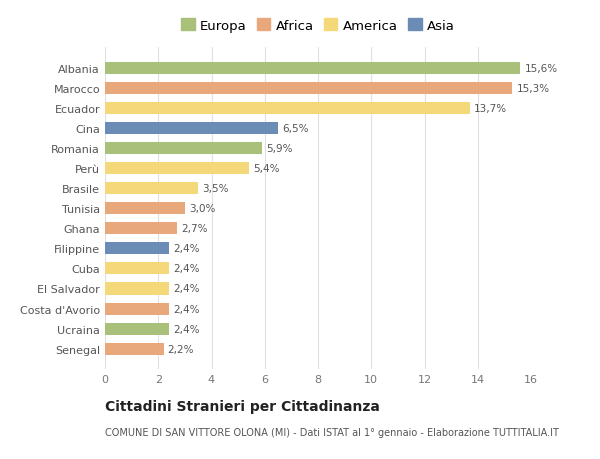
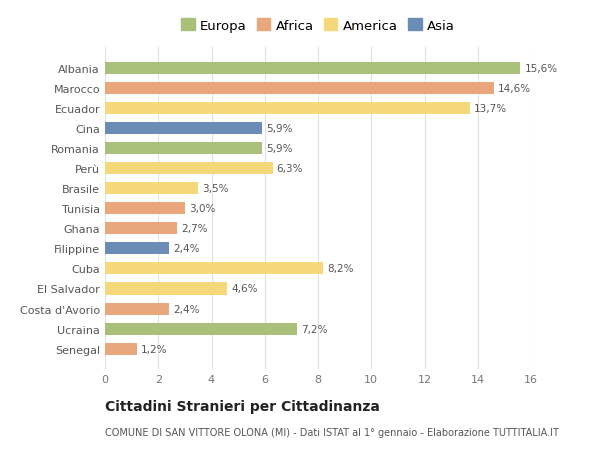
Marocco: 15,3% -> 14,6%
Cina: 6,5% -> 5,9%
Perù: 5,4% -> 6,3%
Cuba: 2,4% -> 8,2%
El Salvador: 2,4% -> 4,6%
Ucraina: 2,4% -> 7,2%
Senegal: 2,2% -> 1,2%
